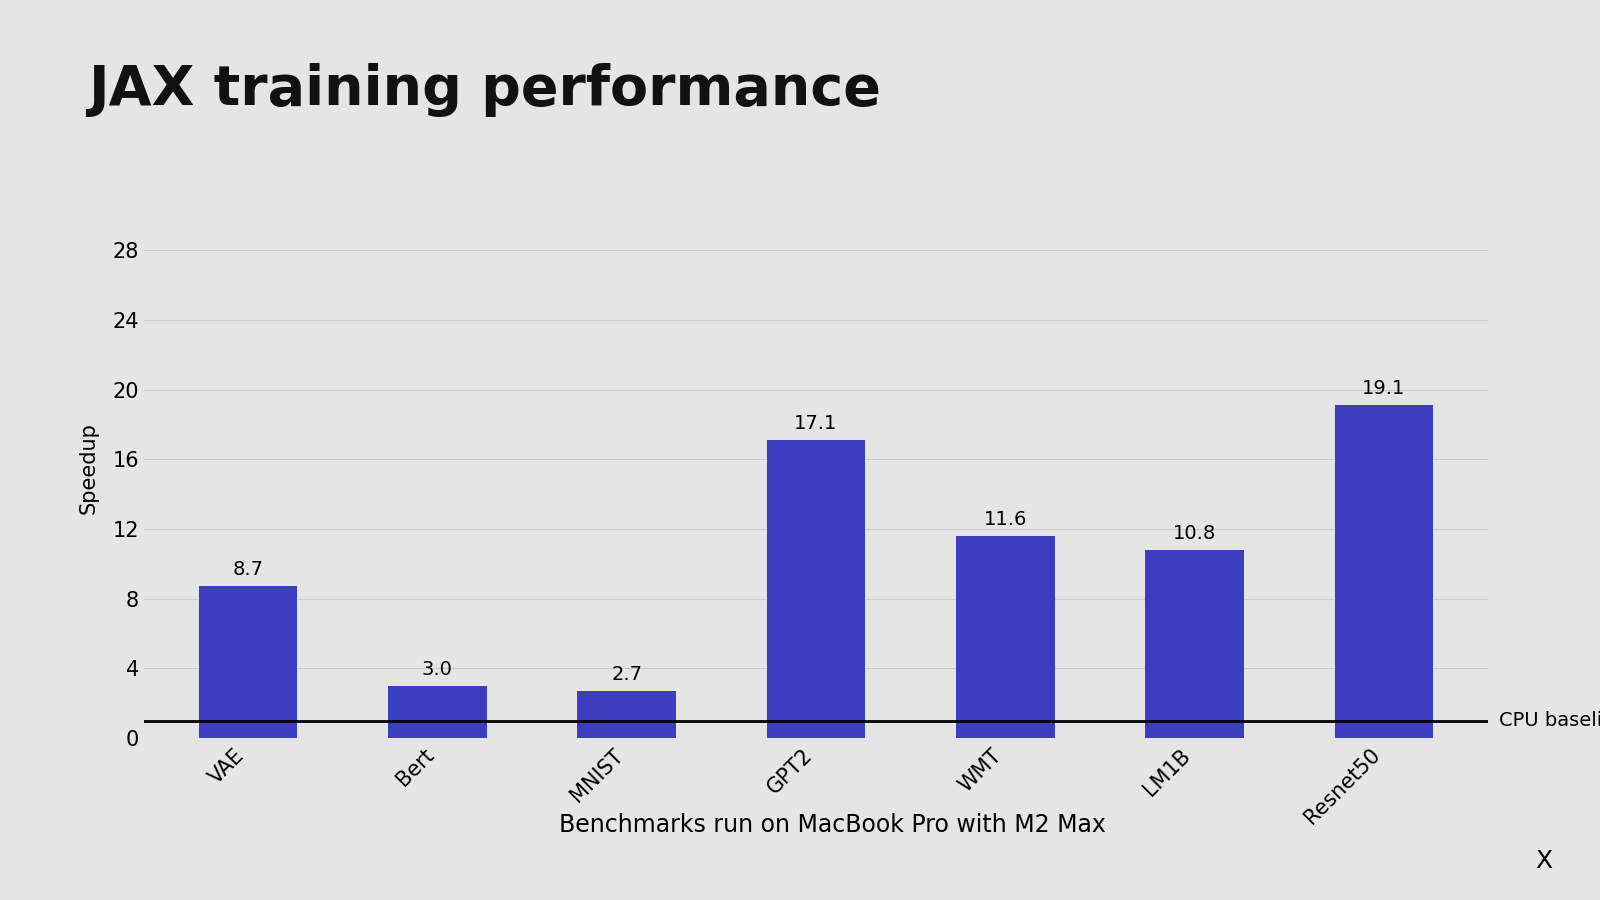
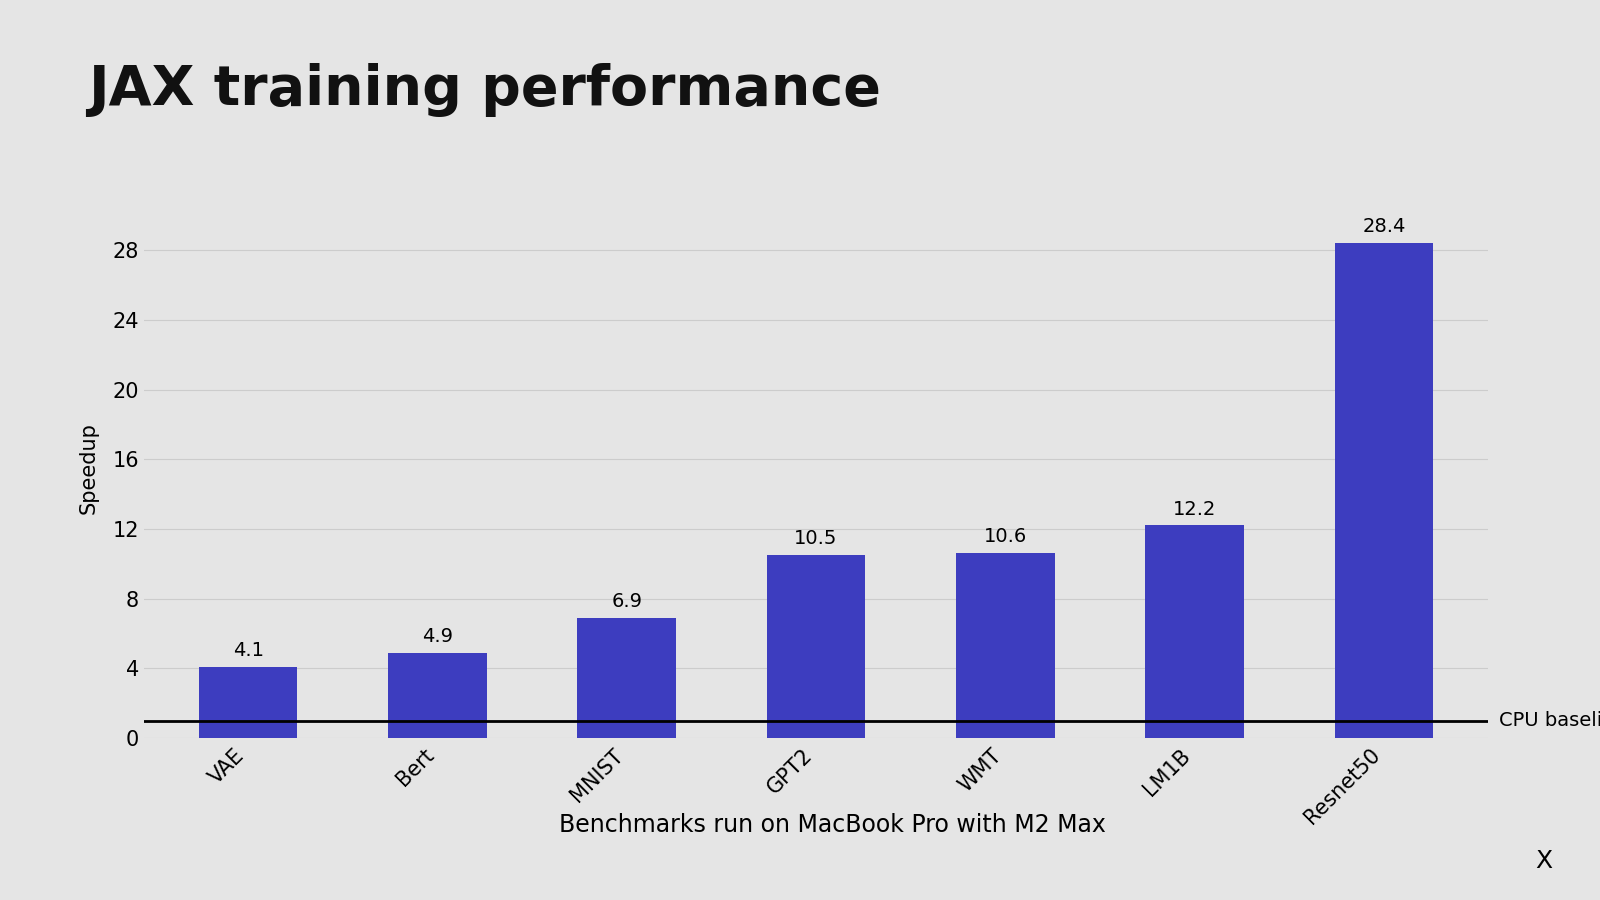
VAE: 8.7 -> 4.1
Bert: 3.0 -> 4.9
MNIST: 2.7 -> 6.9
GPT2: 17.1 -> 10.5
WMT: 11.6 -> 10.6
LM1B: 10.8 -> 12.2
Resnet50: 19.1 -> 28.4
